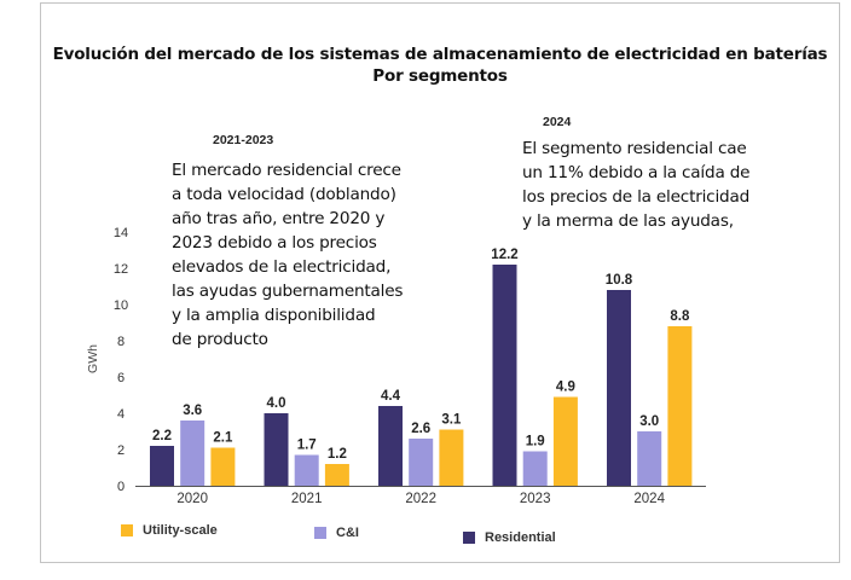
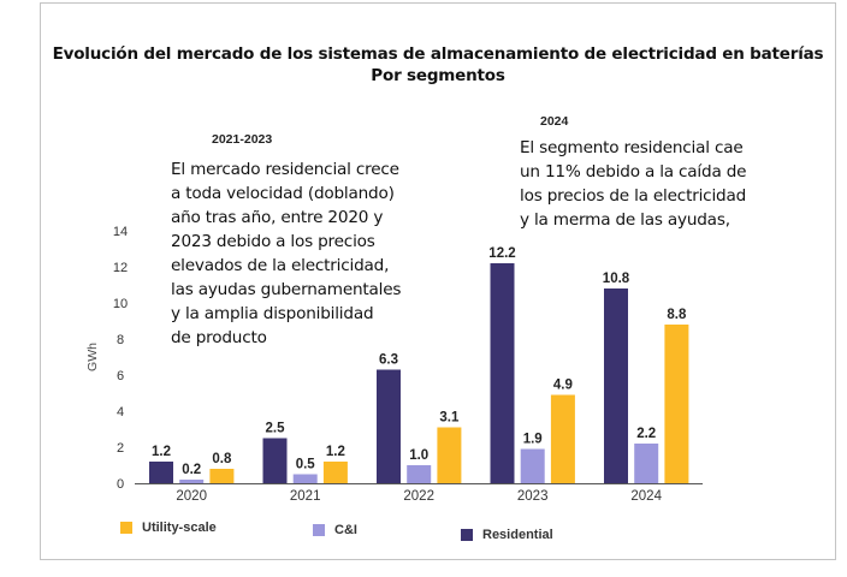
Residential/2020: 2.2 -> 1.2
C&I/2020: 3.6 -> 0.2
Utility-scale/2020: 2.1 -> 0.8
Residential/2021: 4.0 -> 2.5
C&I/2021: 1.7 -> 0.5
Residential/2022: 4.4 -> 6.3
C&I/2022: 2.6 -> 1.0
C&I/2024: 3.0 -> 2.2
